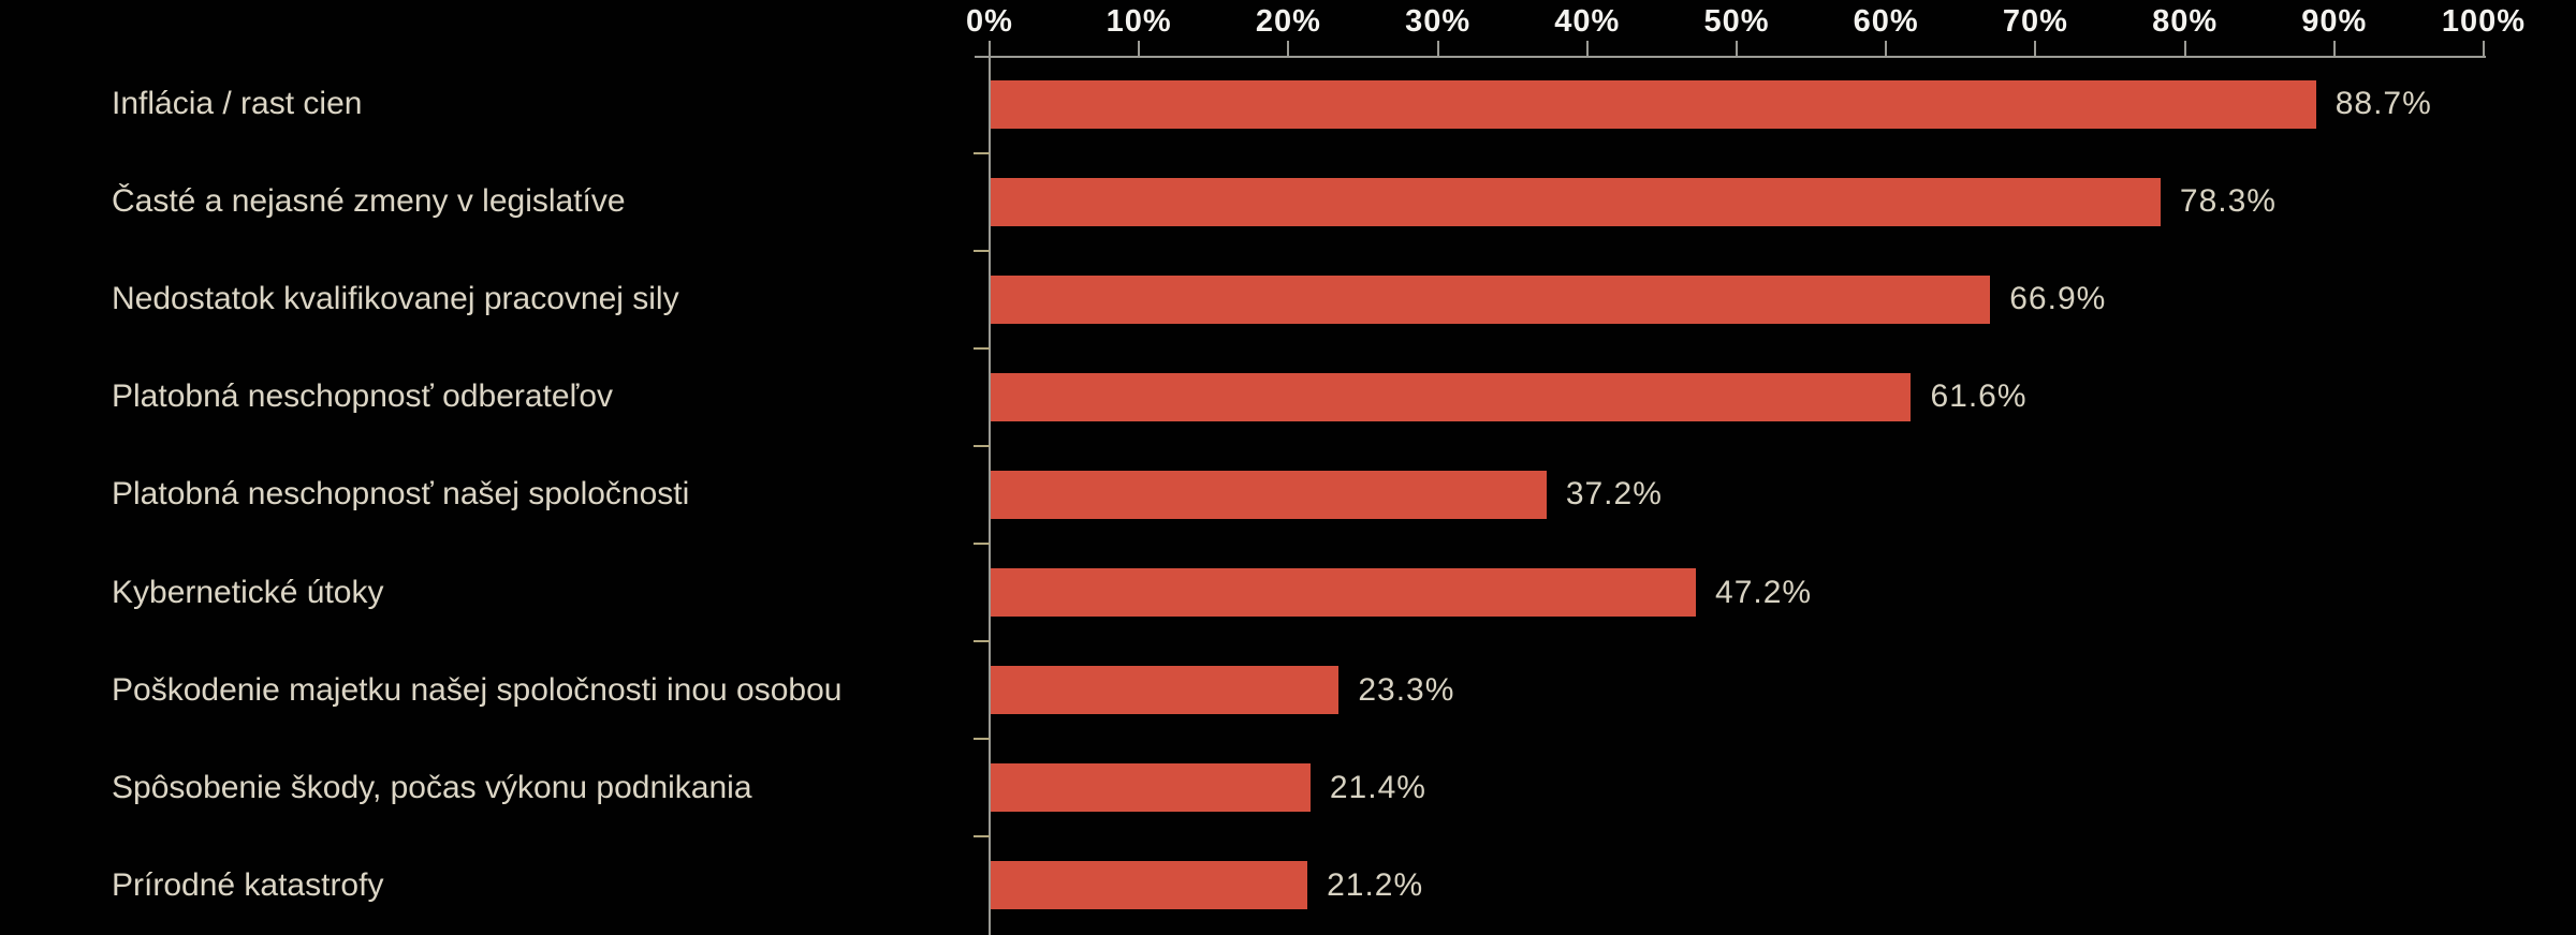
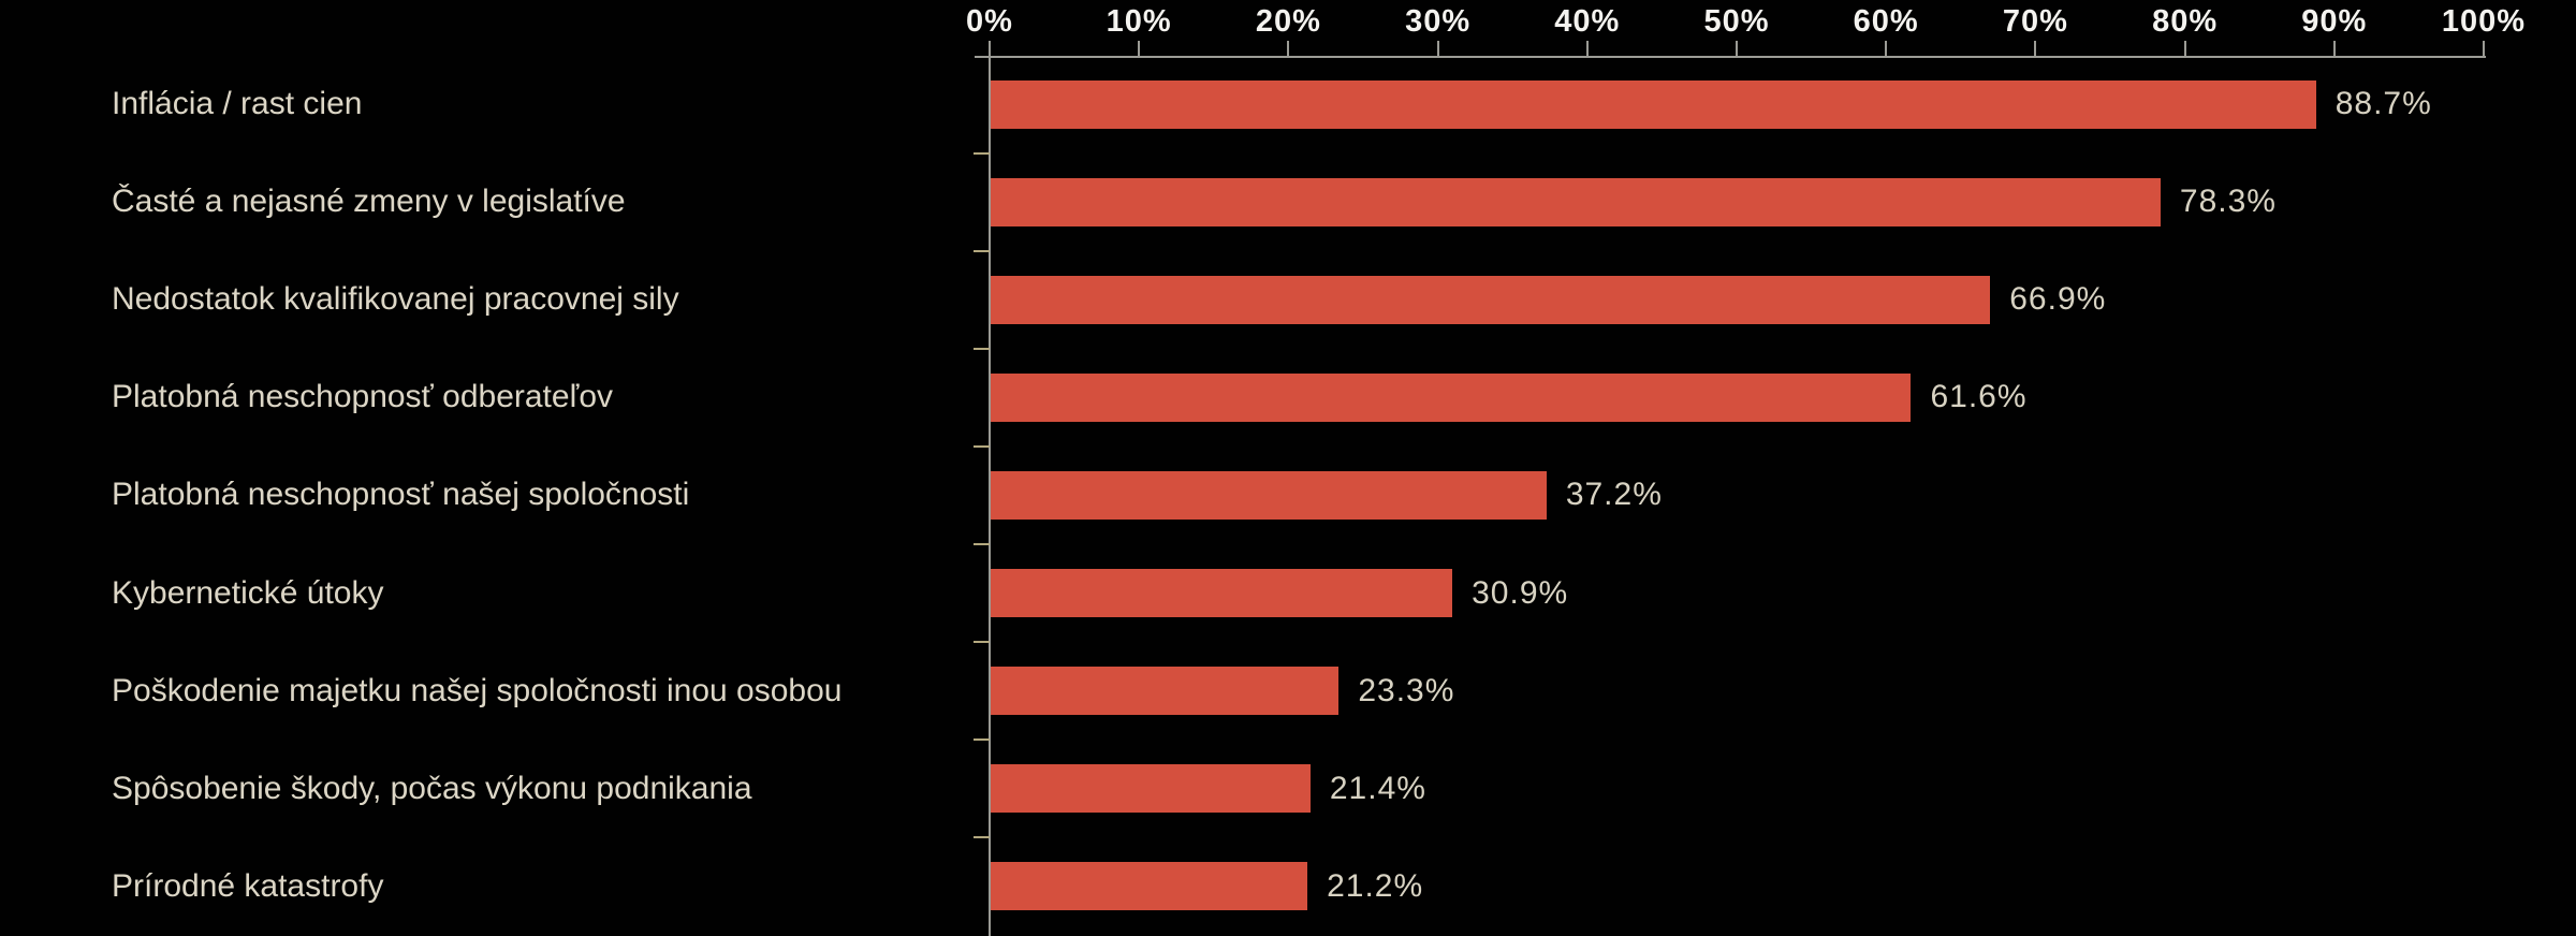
Kybernetické útoky: 47.2% -> 30.9%
